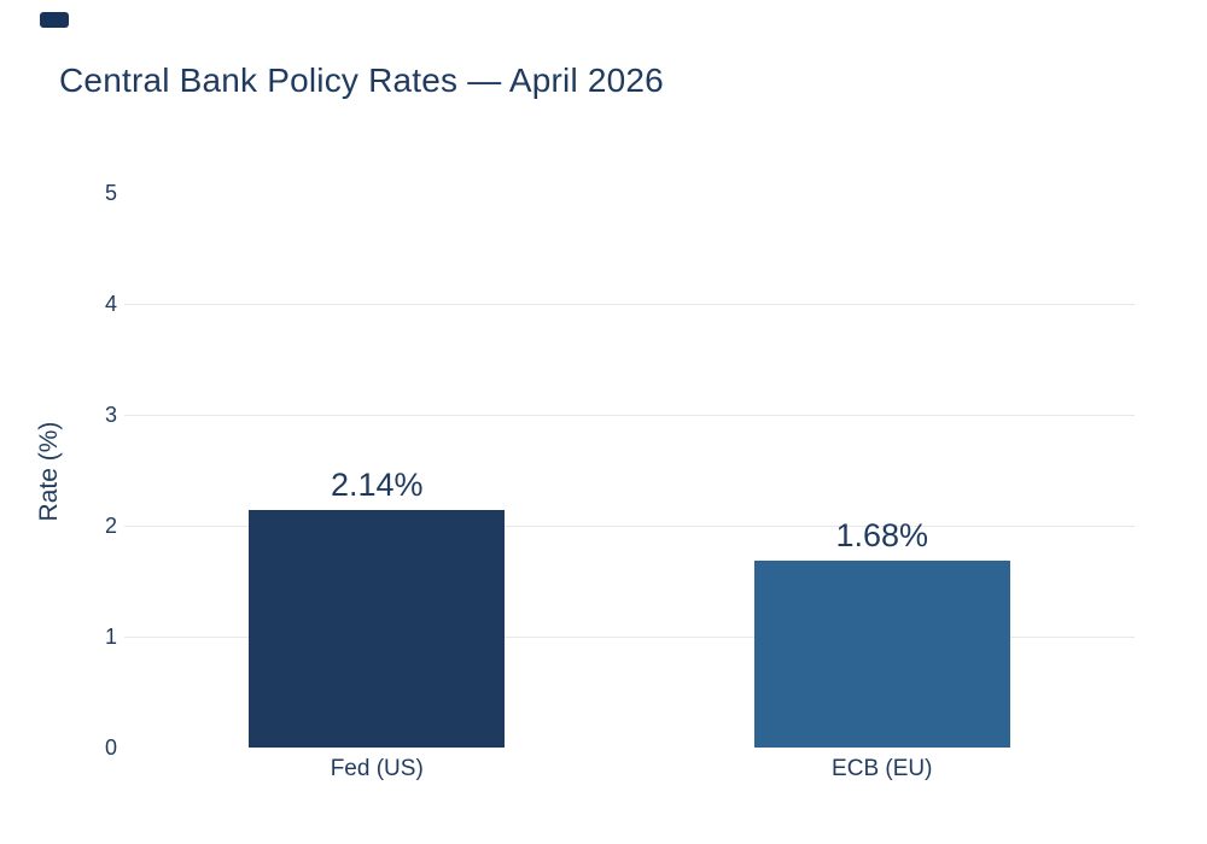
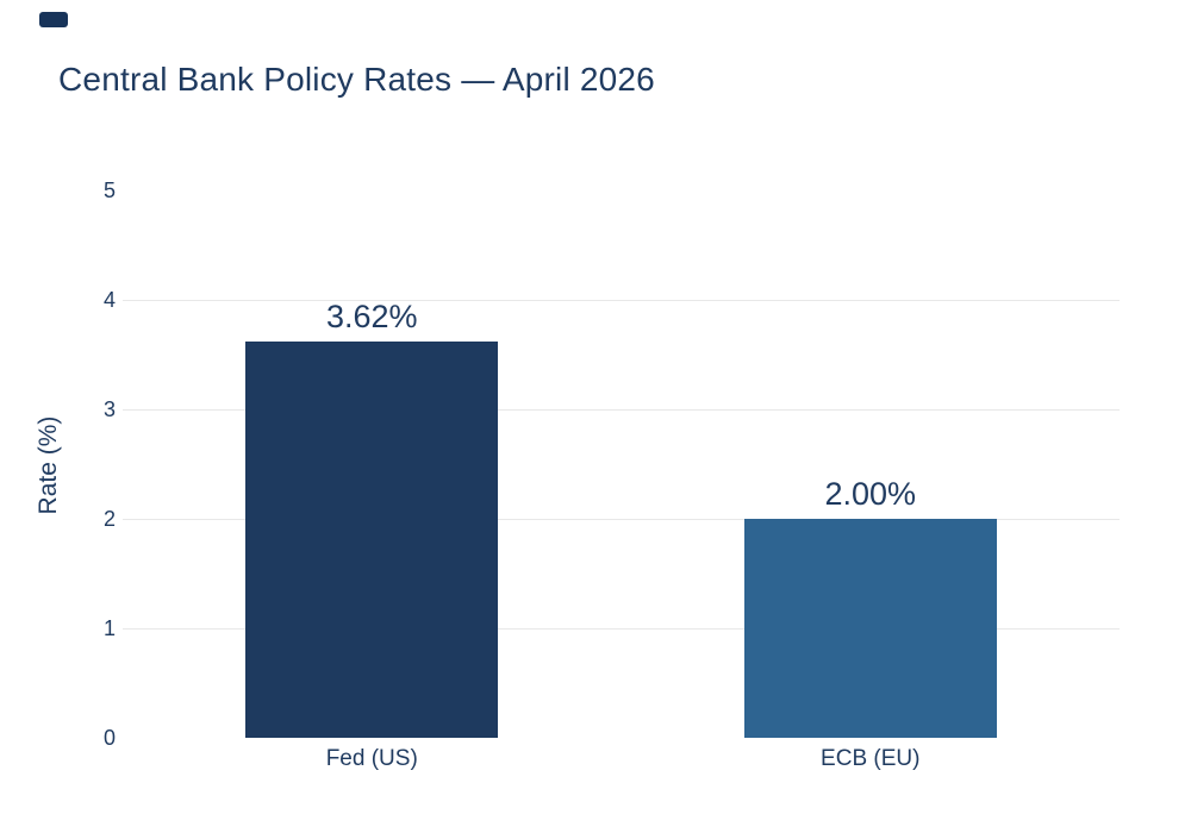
Fed (US): 2.14% -> 3.62%
ECB (EU): 1.68% -> 2.00%
